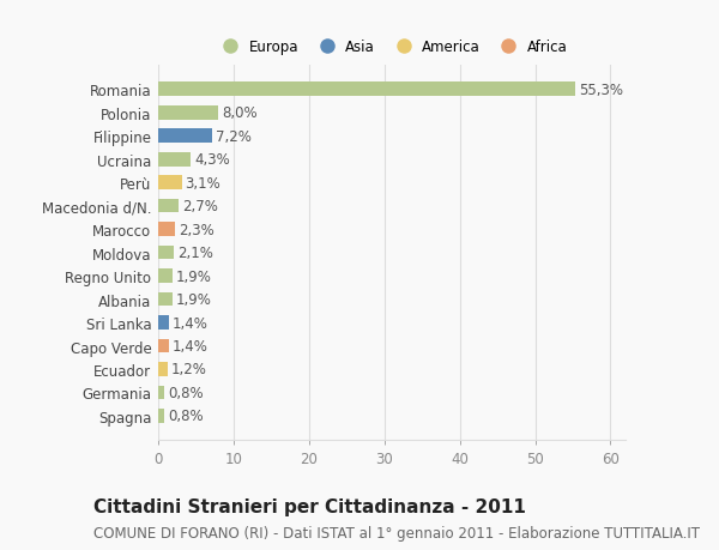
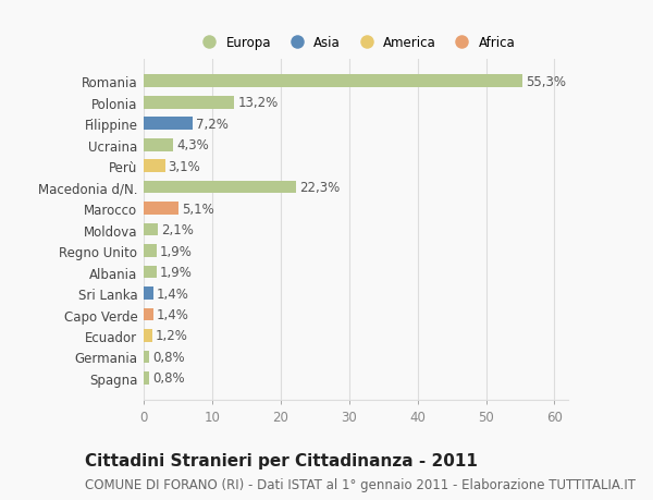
Polonia: 8,0% -> 13,2%
Macedonia d/N.: 2,7% -> 22,3%
Marocco: 2,3% -> 5,1%
